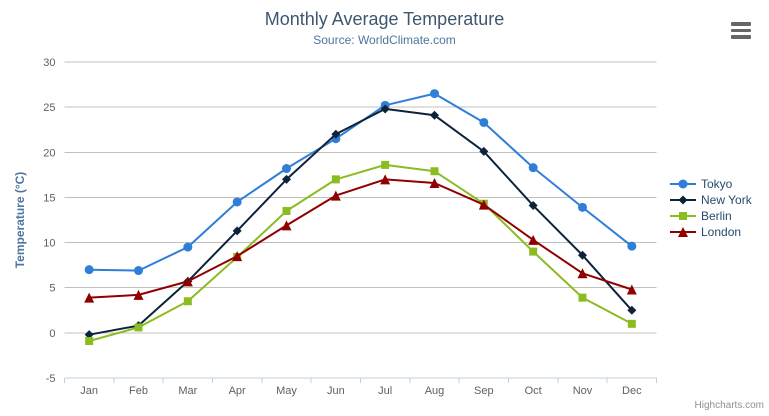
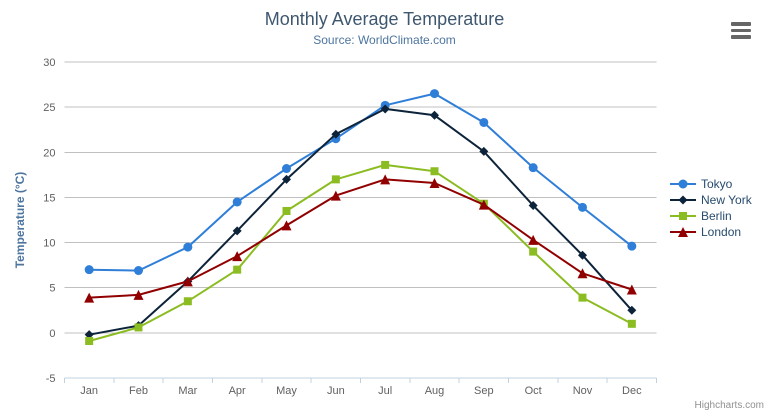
Berlin/Apr: 8 -> 7
